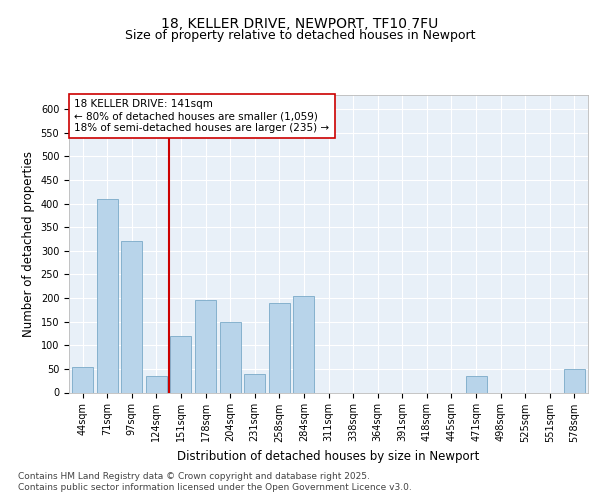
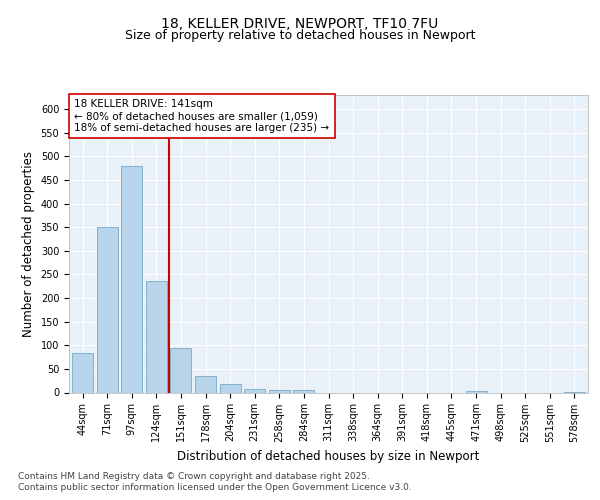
44sqm: 55 -> 83
71sqm: 410 -> 350
97sqm: 320 -> 480
124sqm: 35 -> 236
151sqm: 120 -> 95
178sqm: 195 -> 35
204sqm: 150 -> 17
231sqm: 40 -> 7
258sqm: 190 -> 5
284sqm: 205 -> 5
471sqm: 35 -> 3
578sqm: 50 -> 2
